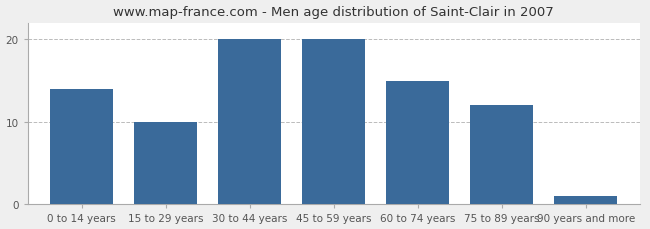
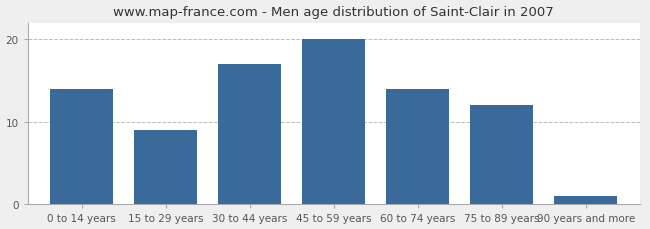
15 to 29 years: 10 -> 9
30 to 44 years: 20 -> 17
60 to 74 years: 15 -> 14
